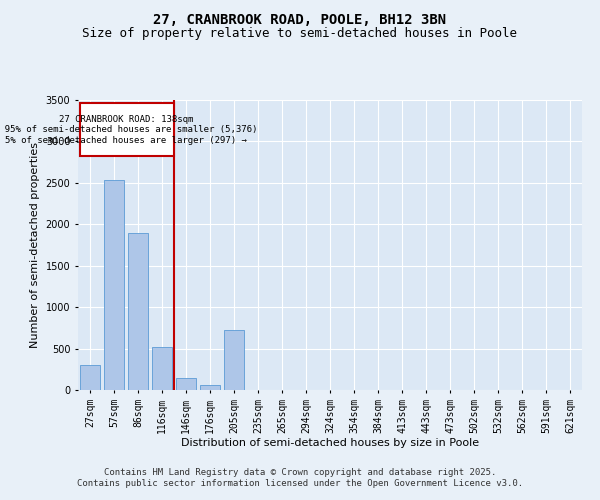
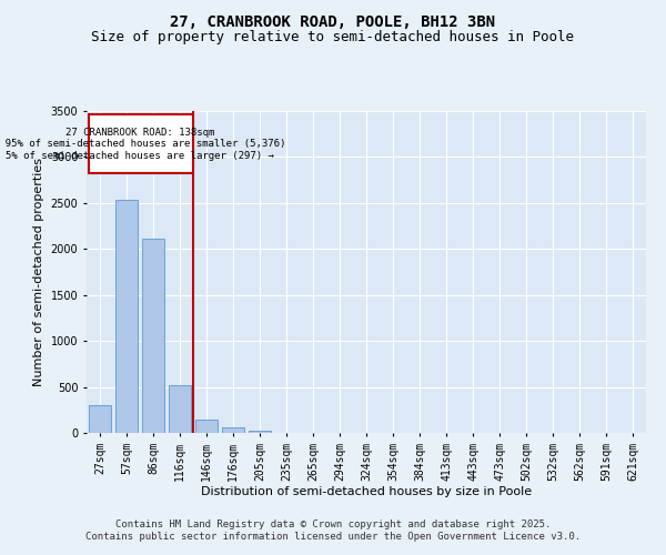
86sqm: 1900 -> 2110
205sqm: 720 -> 30
